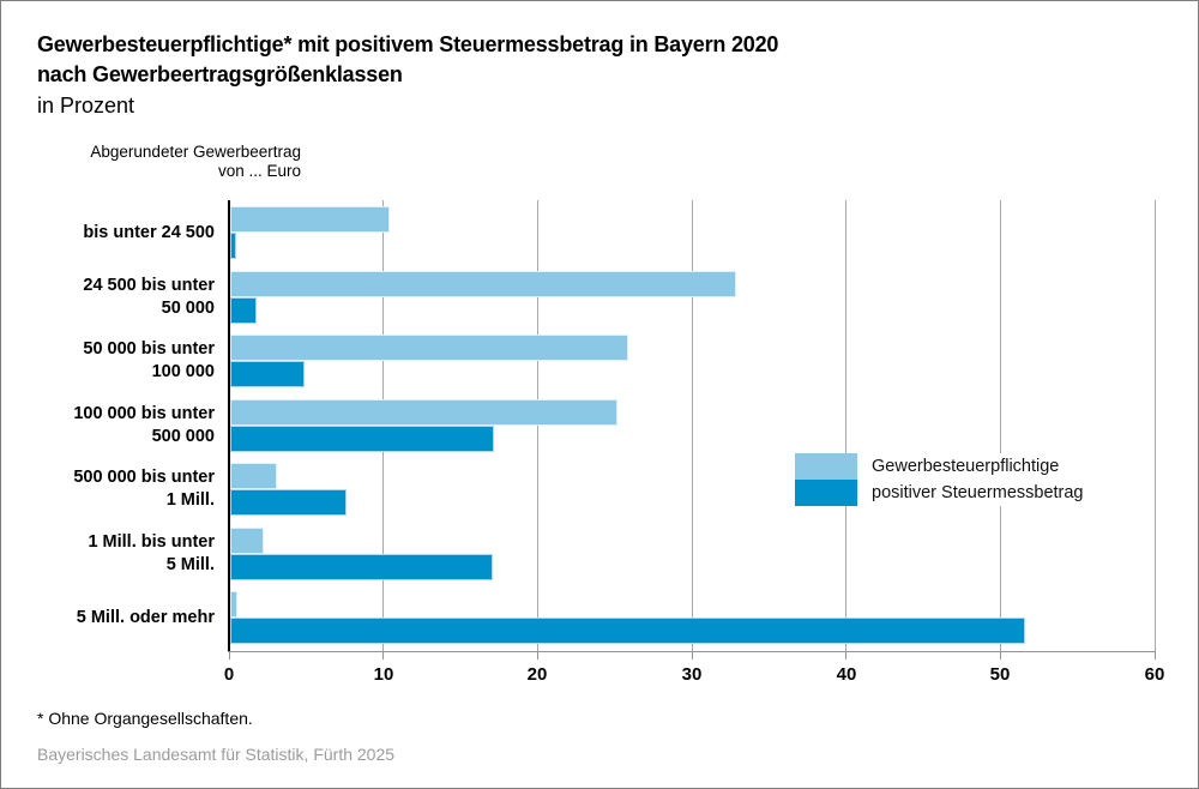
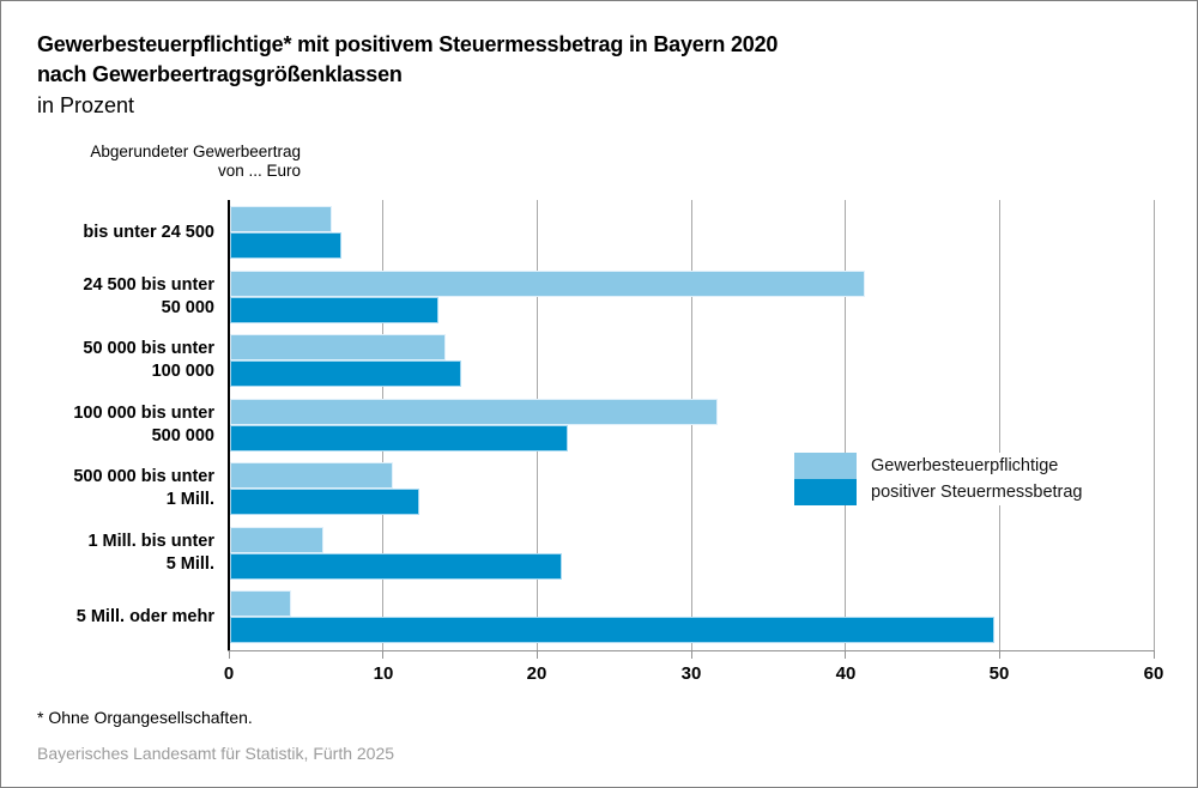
Gewerbesteuerpflichtige/bis unter 24 500: 10.3 -> 6.6
positiver Steuermessbetrag/bis unter 24 500: 0.4 -> 7.2
Gewerbesteuerpflichtige/24 500 bis unter 50 000: 32.8 -> 41.2
positiver Steuermessbetrag/24 500 bis unter 50 000: 1.7 -> 13.5
Gewerbesteuerpflichtige/50 000 bis unter 100 000: 25.8 -> 14.0
positiver Steuermessbetrag/50 000 bis unter 100 000: 4.8 -> 15.0
Gewerbesteuerpflichtige/100 000 bis unter 500 000: 25.1 -> 31.6
positiver Steuermessbetrag/100 000 bis unter 500 000: 17.1 -> 21.9
Gewerbesteuerpflichtige/500 000 bis unter 1 Mill.: 3.0 -> 10.6
positiver Steuermessbetrag/500 000 bis unter 1 Mill.: 7.5 -> 12.3
Gewerbesteuerpflichtige/1 Mill. bis unter 5 Mill.: 2.2 -> 6.1
positiver Steuermessbetrag/1 Mill. bis unter 5 Mill.: 17.0 -> 21.5
Gewerbesteuerpflichtige/5 Mill. oder mehr: 0.5 -> 4.0
positiver Steuermessbetrag/5 Mill. oder mehr: 51.5 -> 49.6
